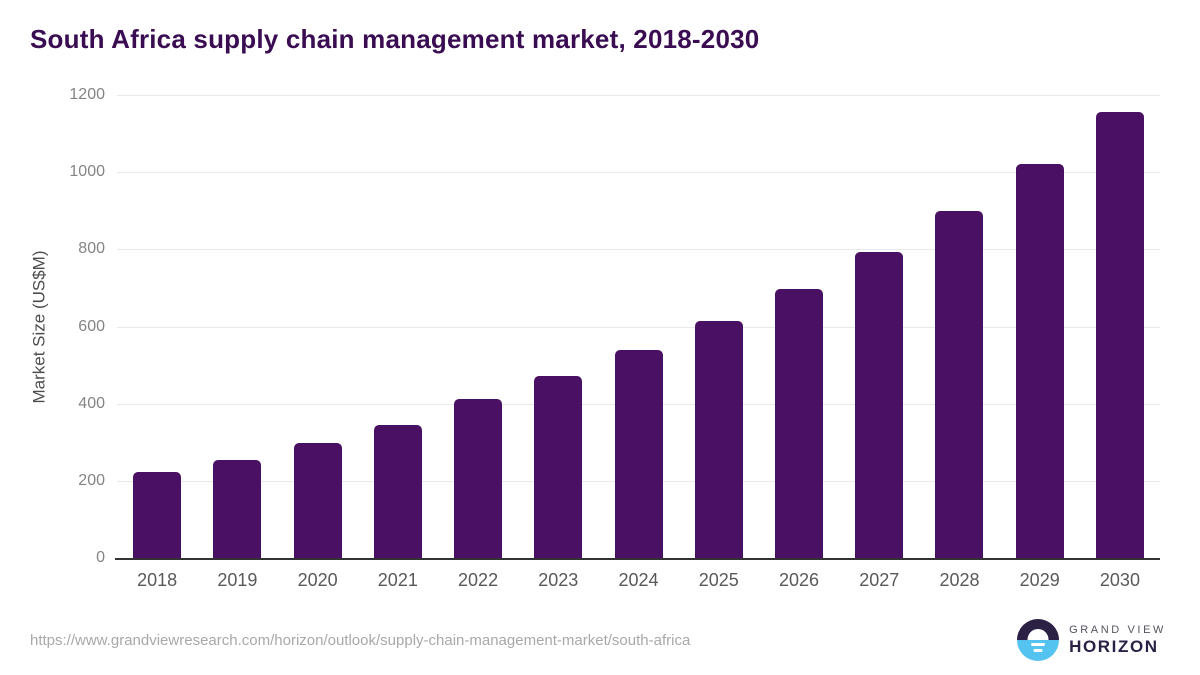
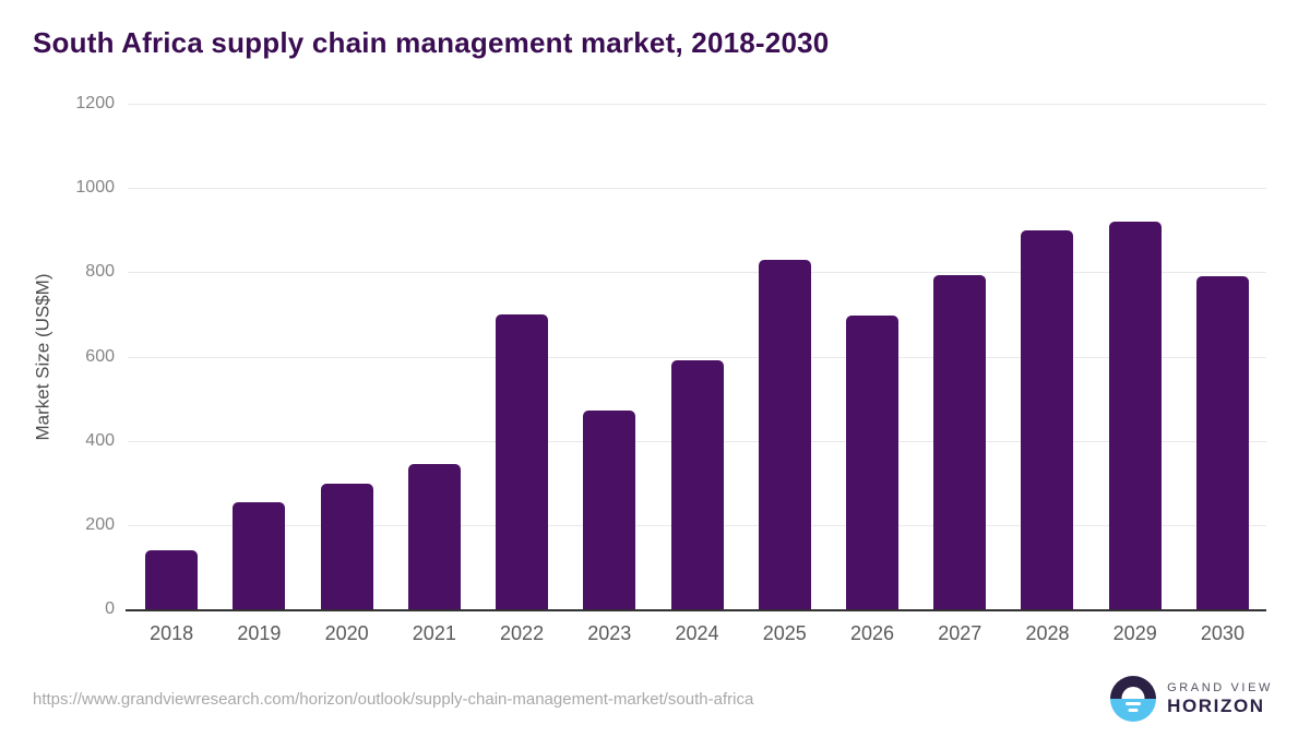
2018: 220 -> 140
2022: 410 -> 700
2024: 540 -> 590
2025: 620 -> 830
2029: 1020 -> 920
2030: 1160 -> 790
